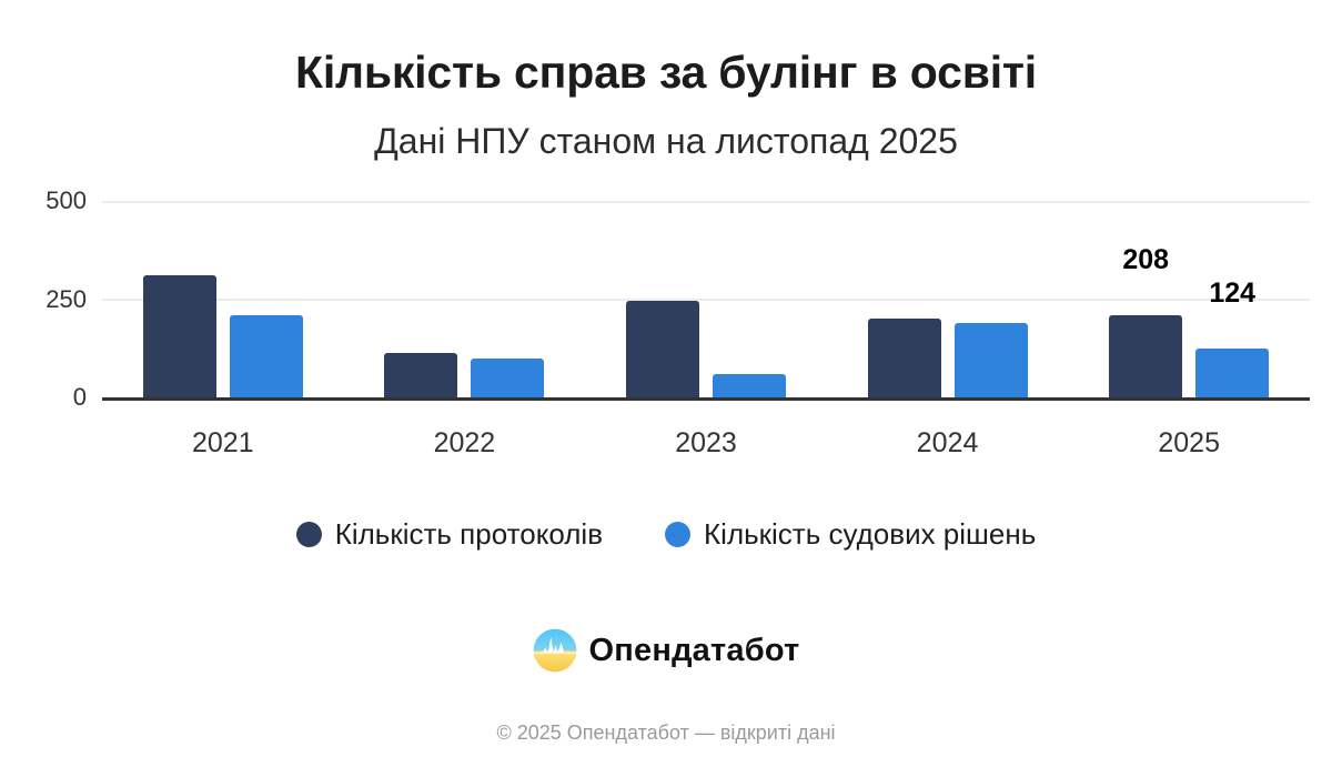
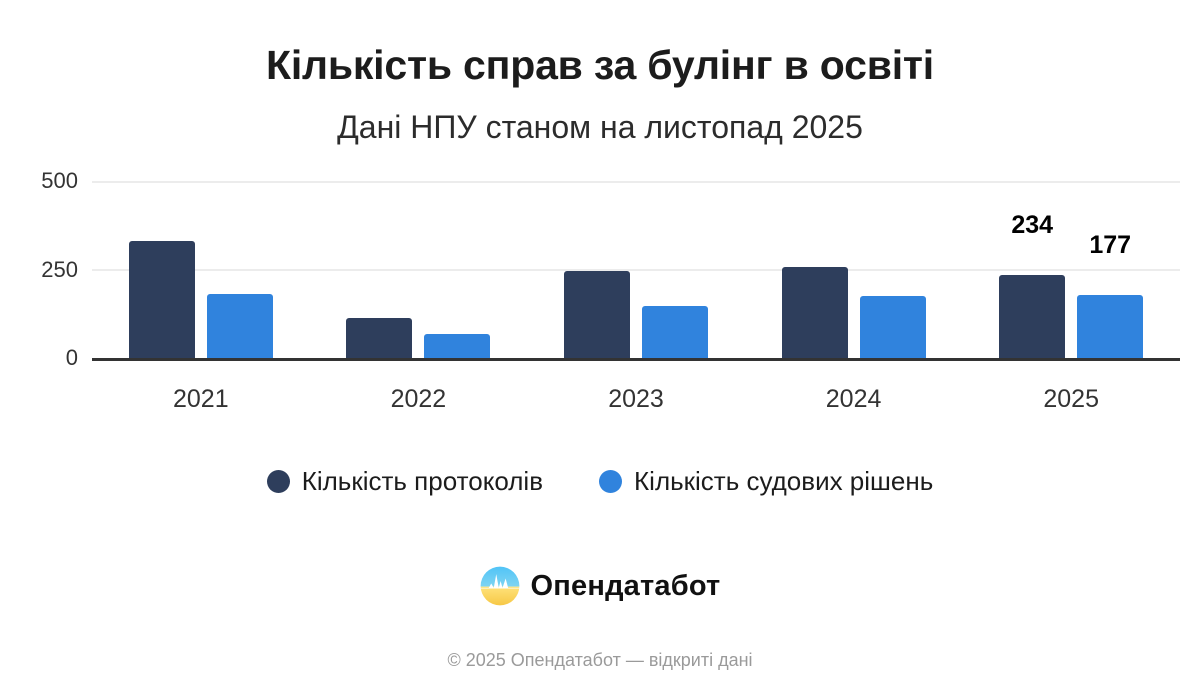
Кількість протоколів/2021: 310 -> 330
Кількість судових рішень/2021: 210 -> 180
Кількість судових рішень/2022: 100 -> 70
Кількість судових рішень/2023: 60 -> 150
Кількість протоколів/2024: 200 -> 260
Кількість судових рішень/2024: 190 -> 170
Кількість протоколів/2025: 208 -> 234
Кількість судових рішень/2025: 124 -> 177
